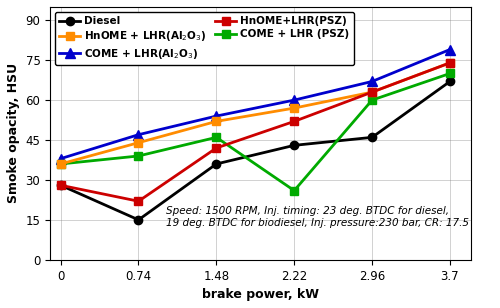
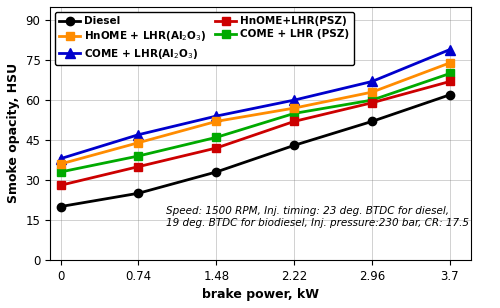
Diesel/0: 28 -> 20
COME + LHR (PSZ)/0: 36 -> 33
Diesel/0.74: 15 -> 25
HnOME+LHR(PSZ)/0.74: 22 -> 35
Diesel/1.48: 36 -> 33
COME + LHR (PSZ)/2.22: 26 -> 55
Diesel/2.96: 46 -> 52
HnOME+LHR(PSZ)/2.96: 63 -> 59
Diesel/3.7: 67 -> 62
HnOME+LHR(PSZ)/3.7: 74 -> 67
